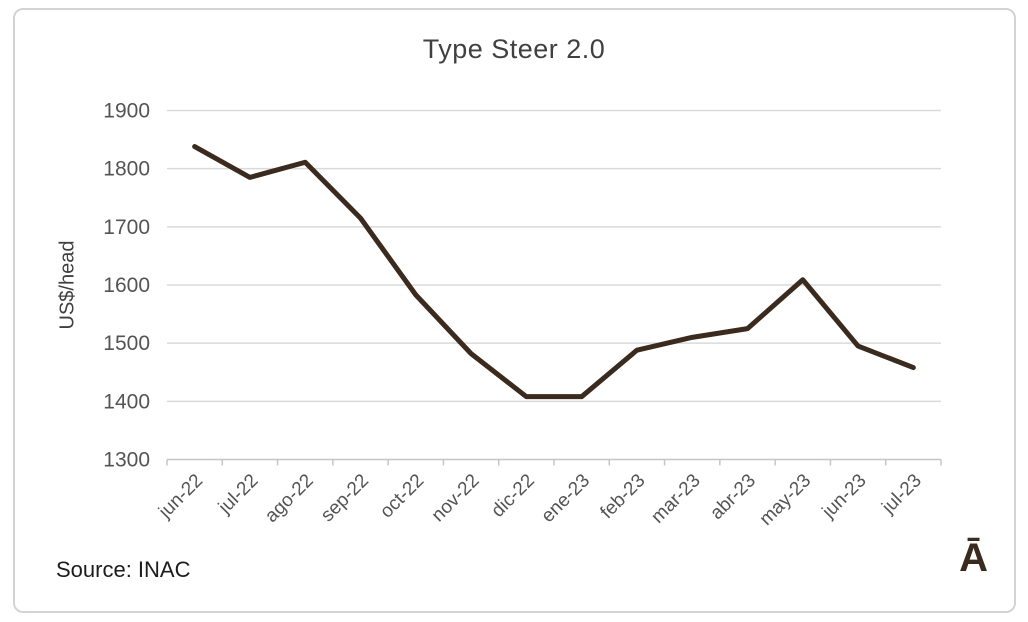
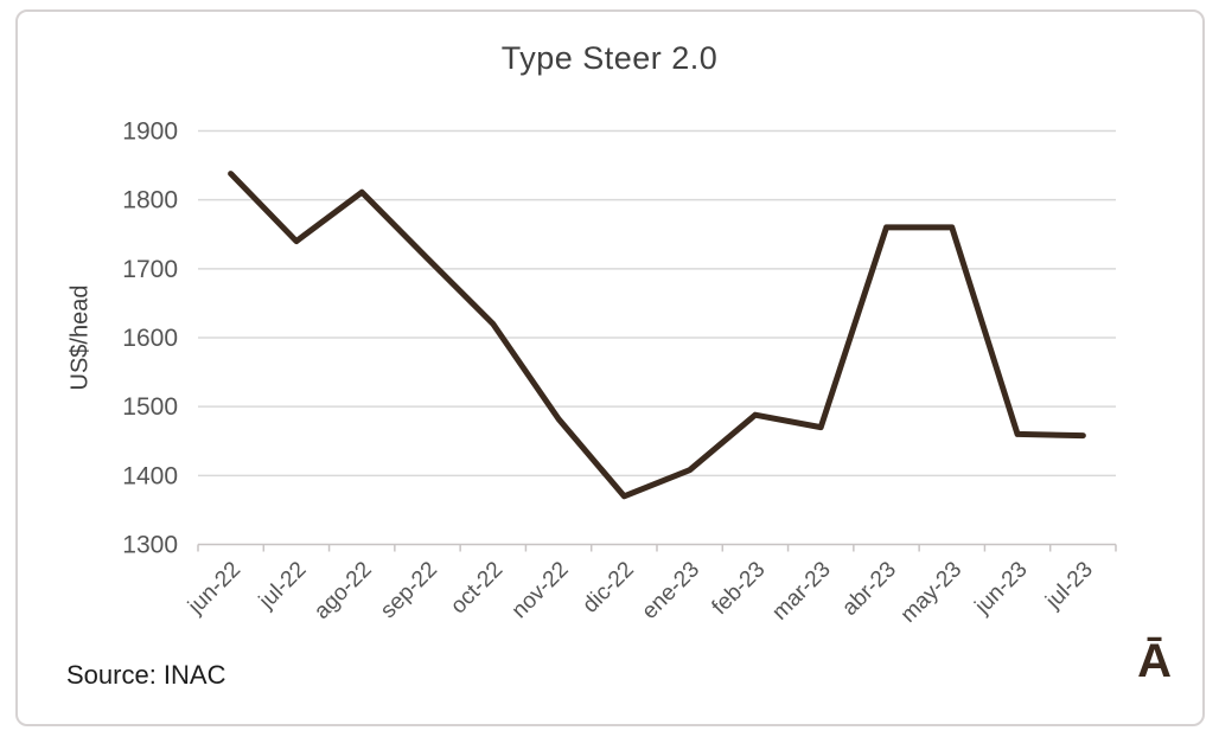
jul-22: 1780 -> 1740
oct-22: 1580 -> 1620
dic-22: 1410 -> 1370
mar-23: 1510 -> 1470
abr-23: 1520 -> 1760
may-23: 1610 -> 1760
jun-23: 1500 -> 1460
